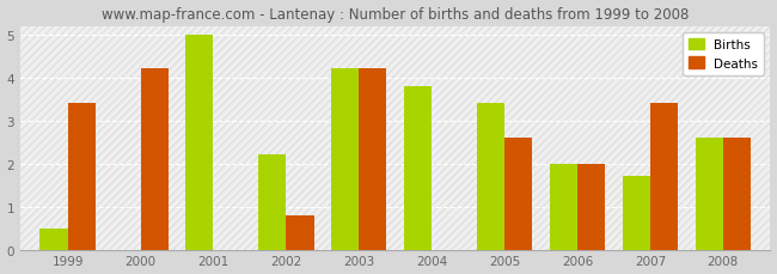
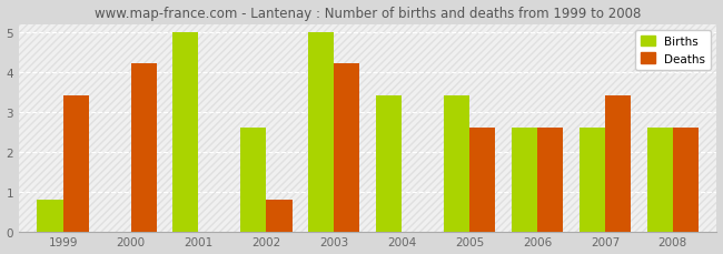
Births/1999: 0.5 -> 0.8
Births/2002: 2.2 -> 2.6
Births/2003: 4.2 -> 5.0
Births/2004: 3.8 -> 3.4
Births/2006: 2.0 -> 2.6
Deaths/2006: 2.0 -> 2.6
Births/2007: 1.7 -> 2.6
